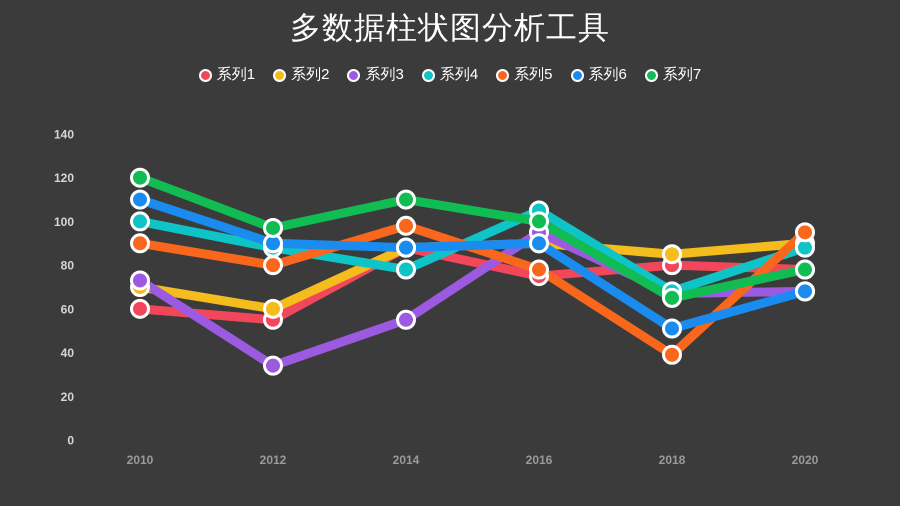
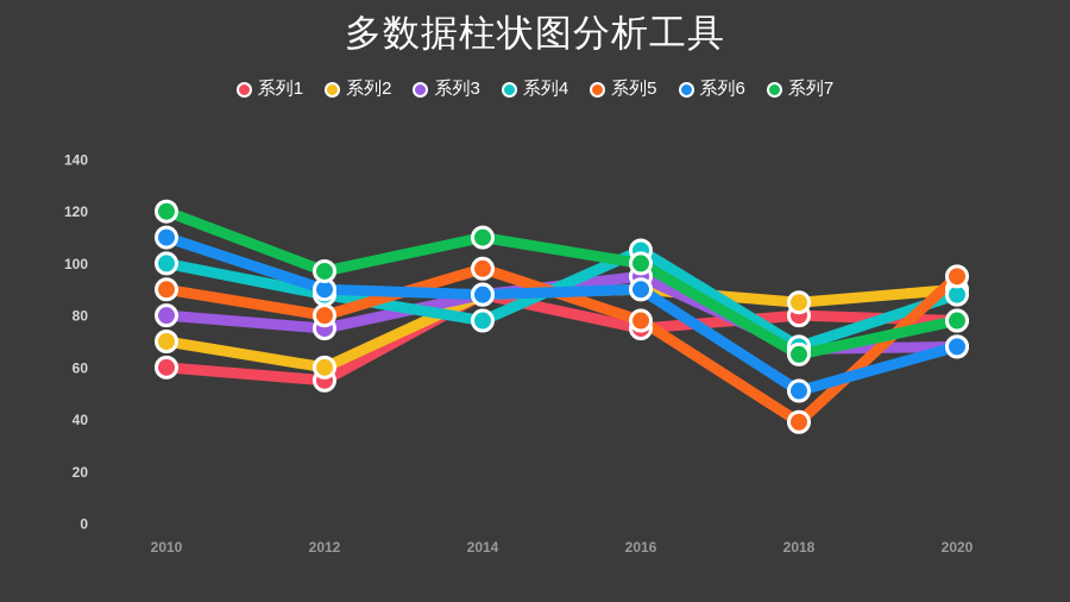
系列3/2010: 73 -> 80
系列3/2012: 34 -> 75
系列3/2014: 55 -> 88
